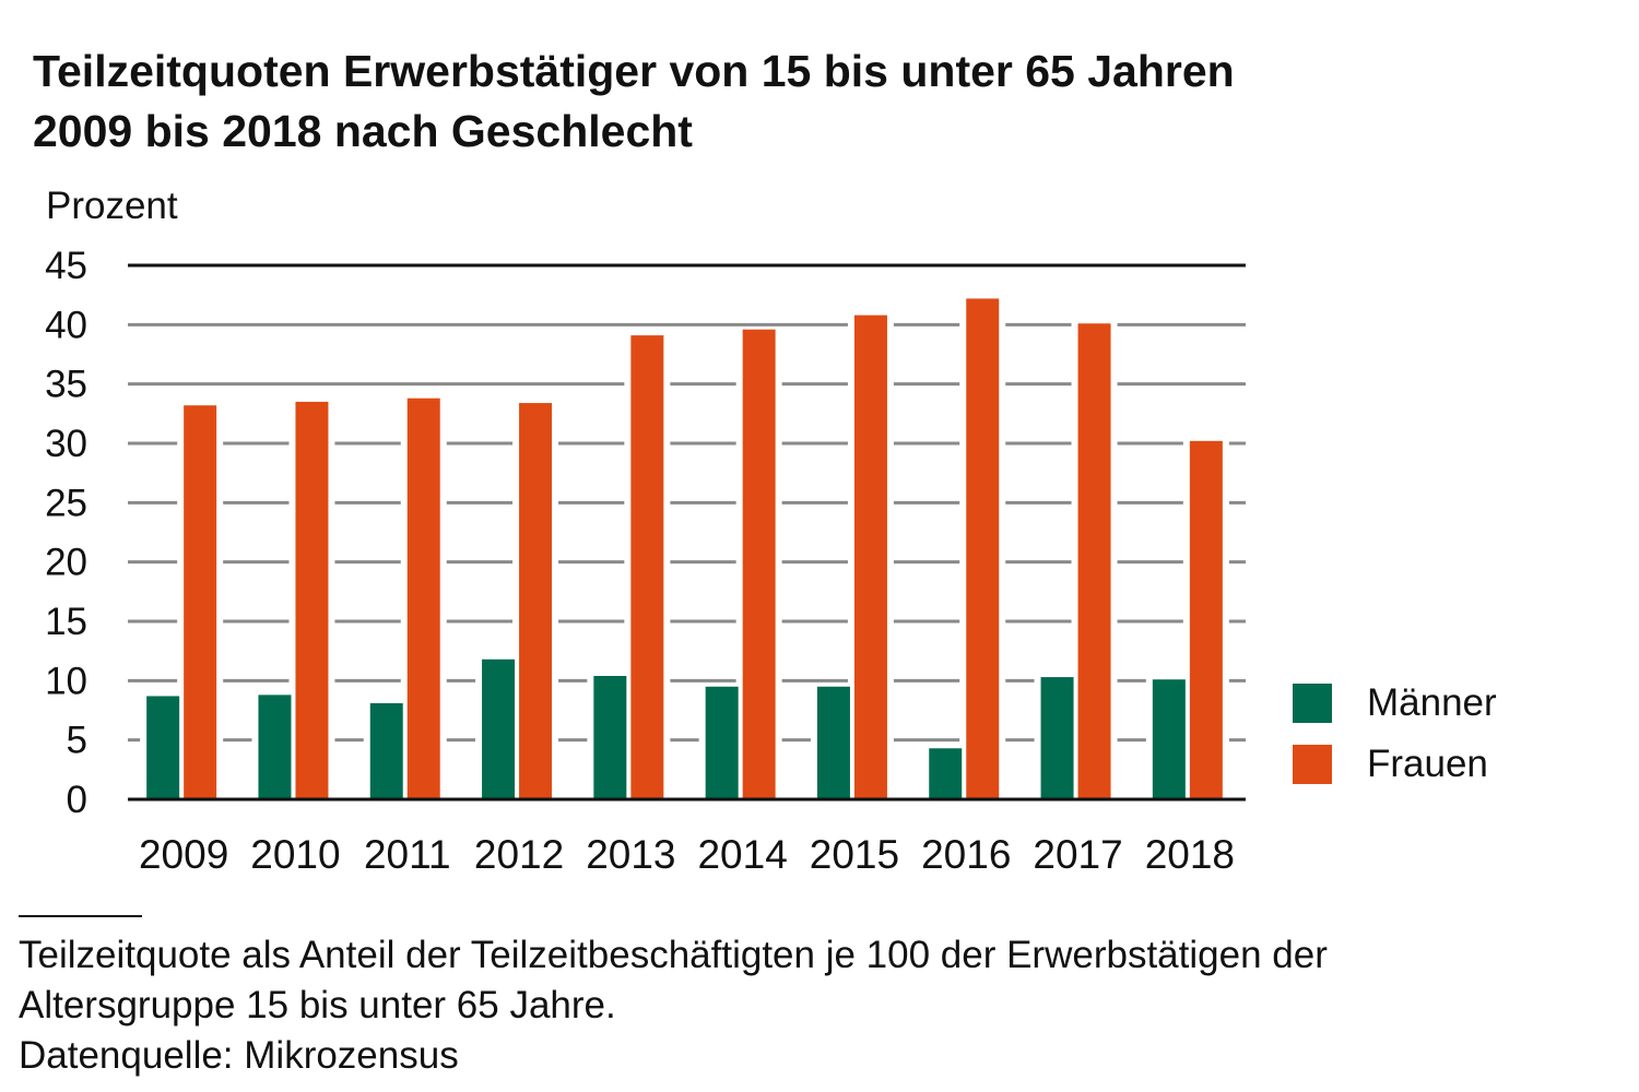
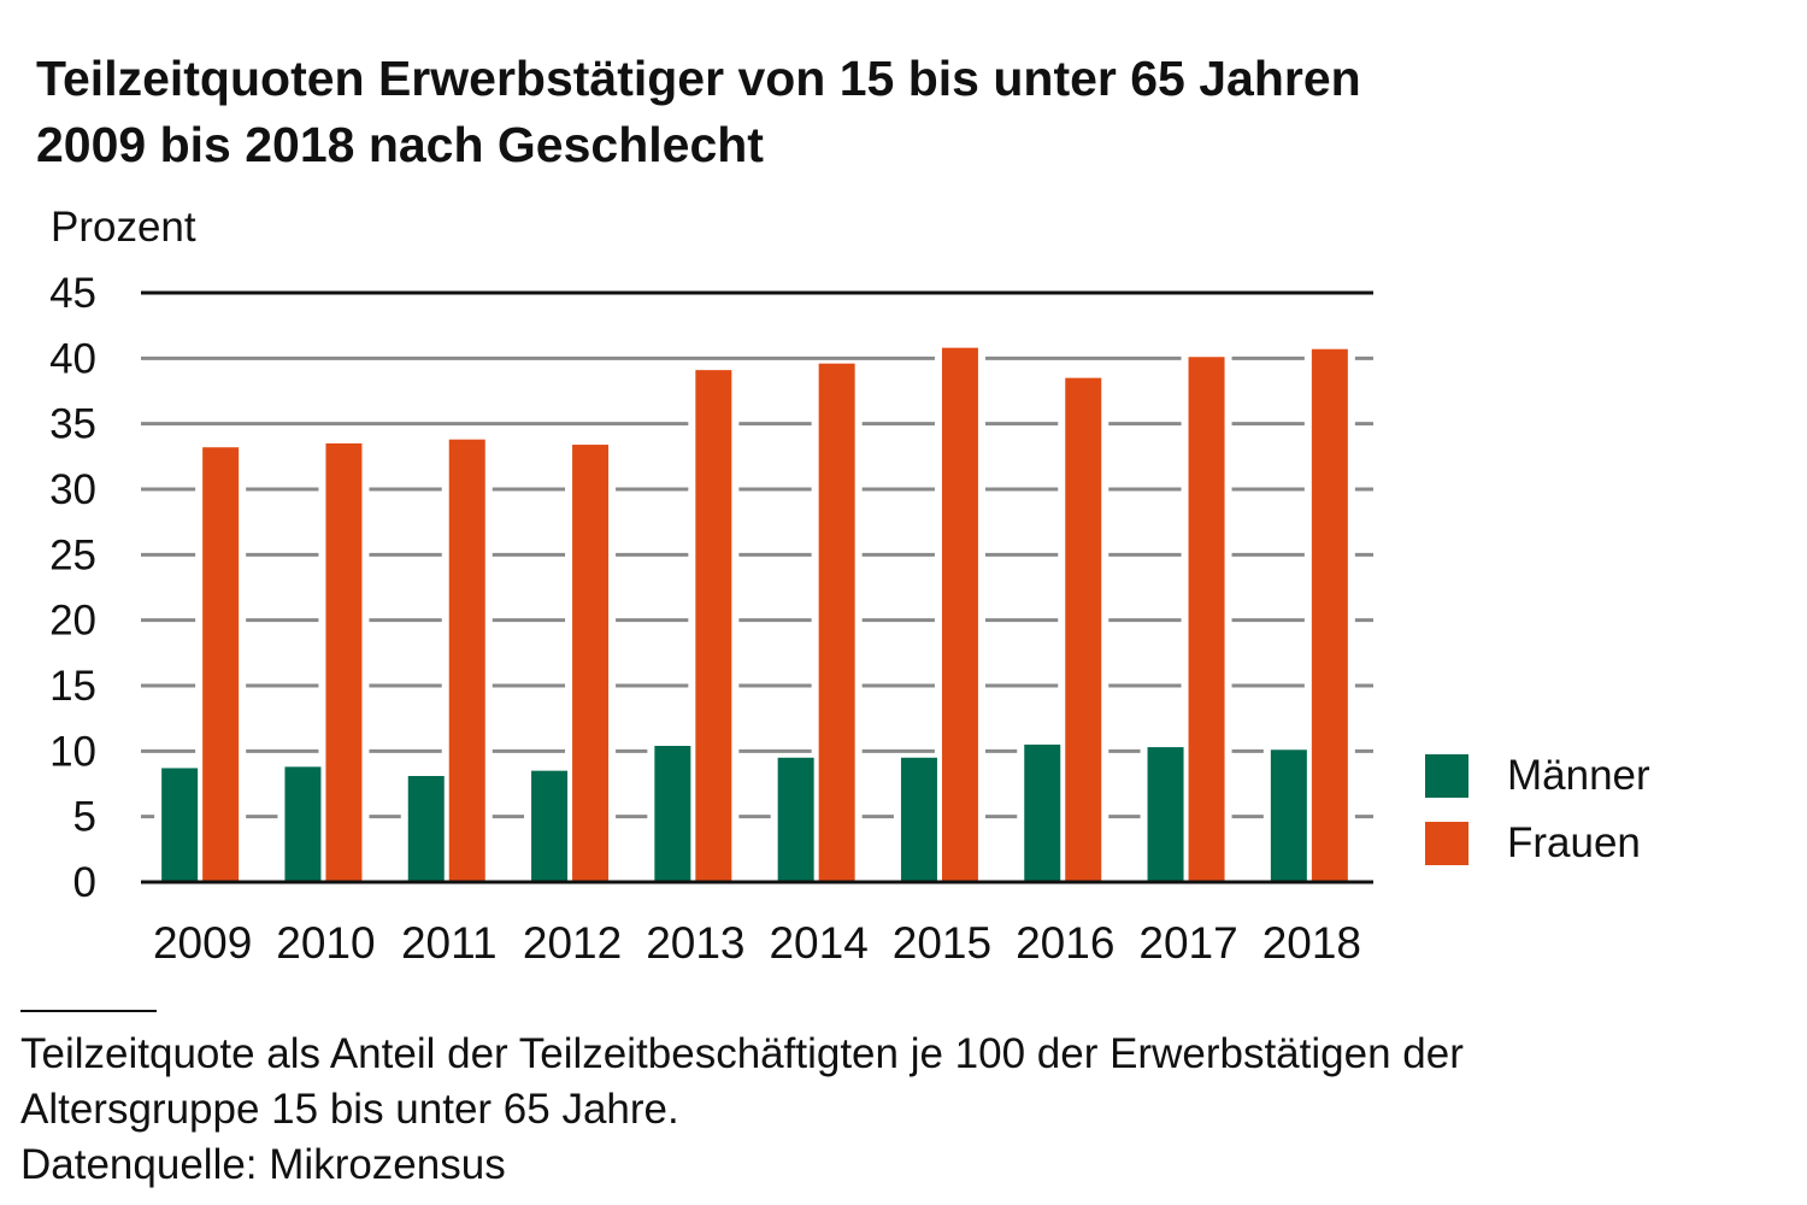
Männer/2012: 11.8 -> 8.5
Männer/2016: 4.3 -> 10.5
Frauen/2016: 42.2 -> 38.5
Frauen/2018: 30.2 -> 40.7
